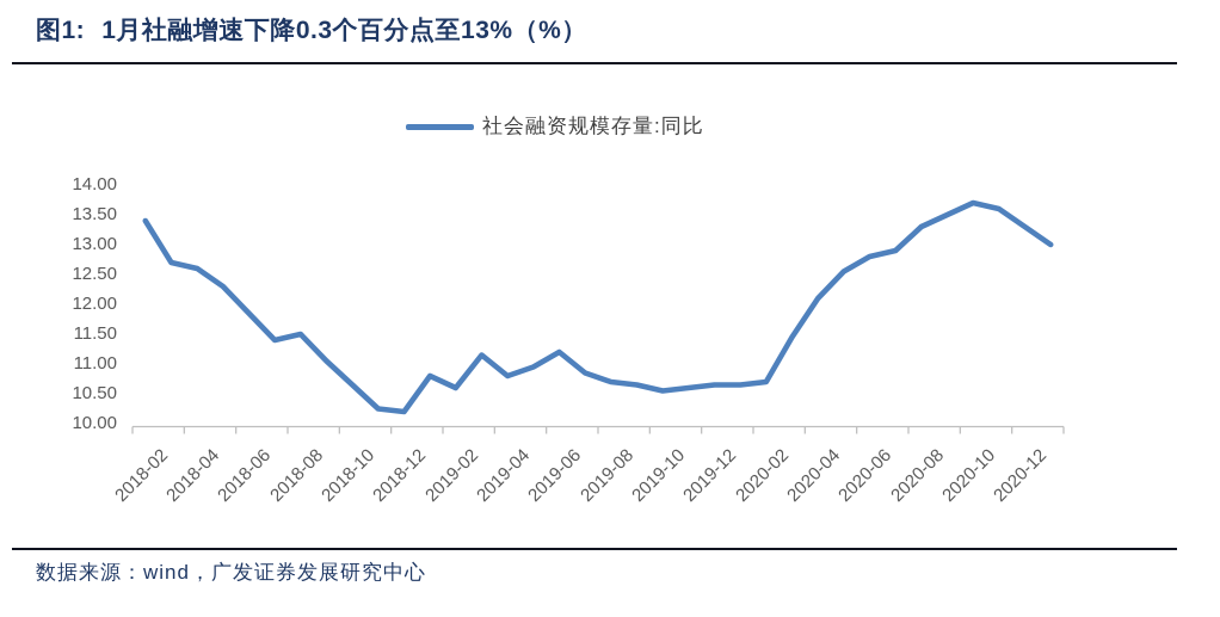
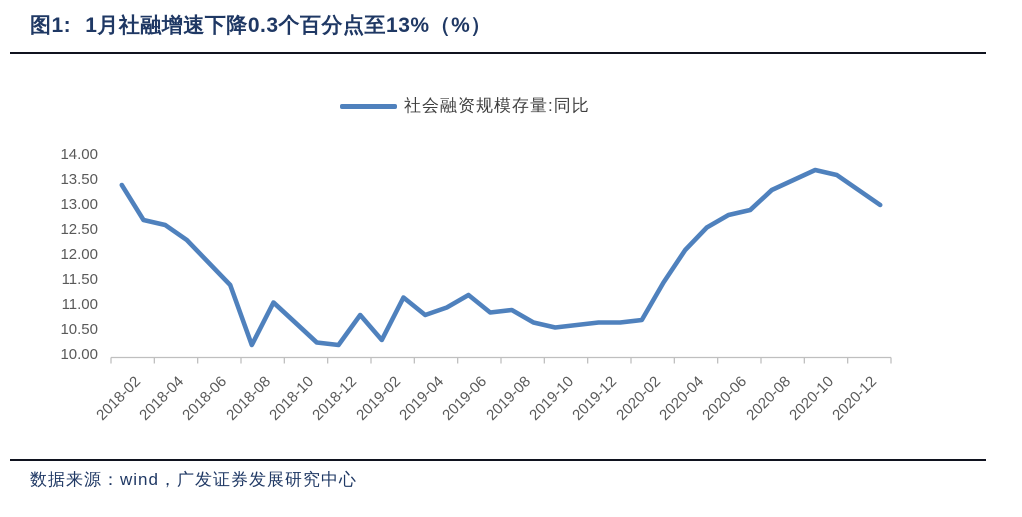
2018-08: 11.5 -> 10.2
2019-02: 10.6 -> 10.3
2019-08: 10.7 -> 10.9
